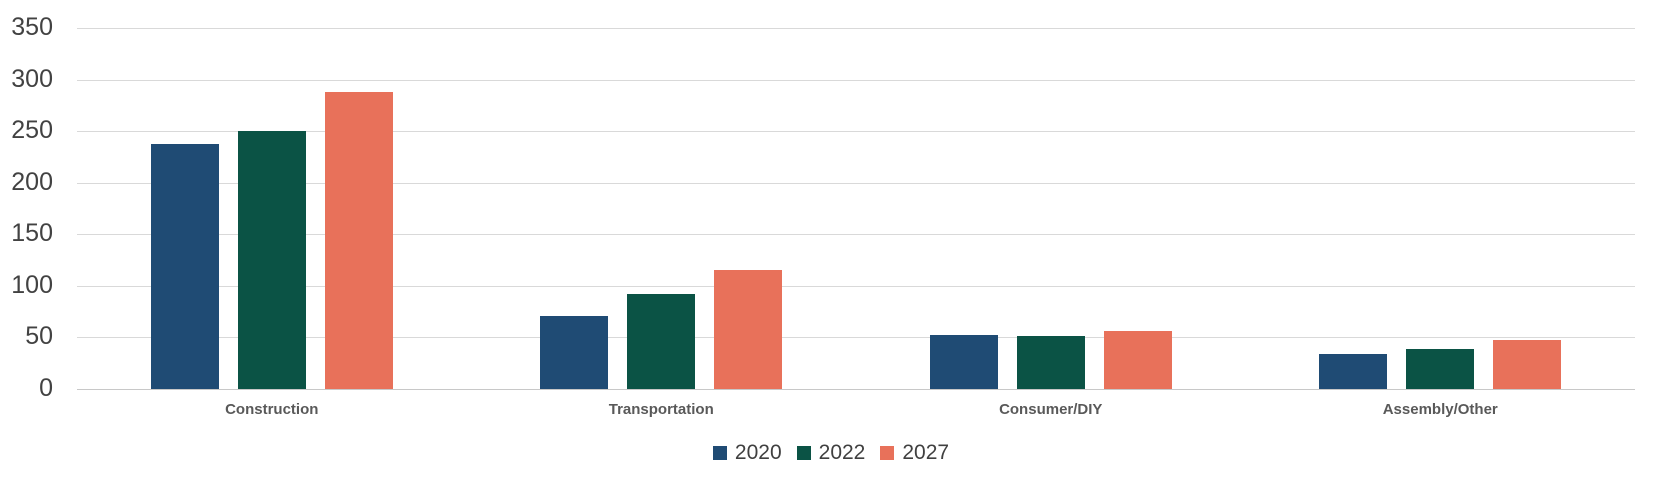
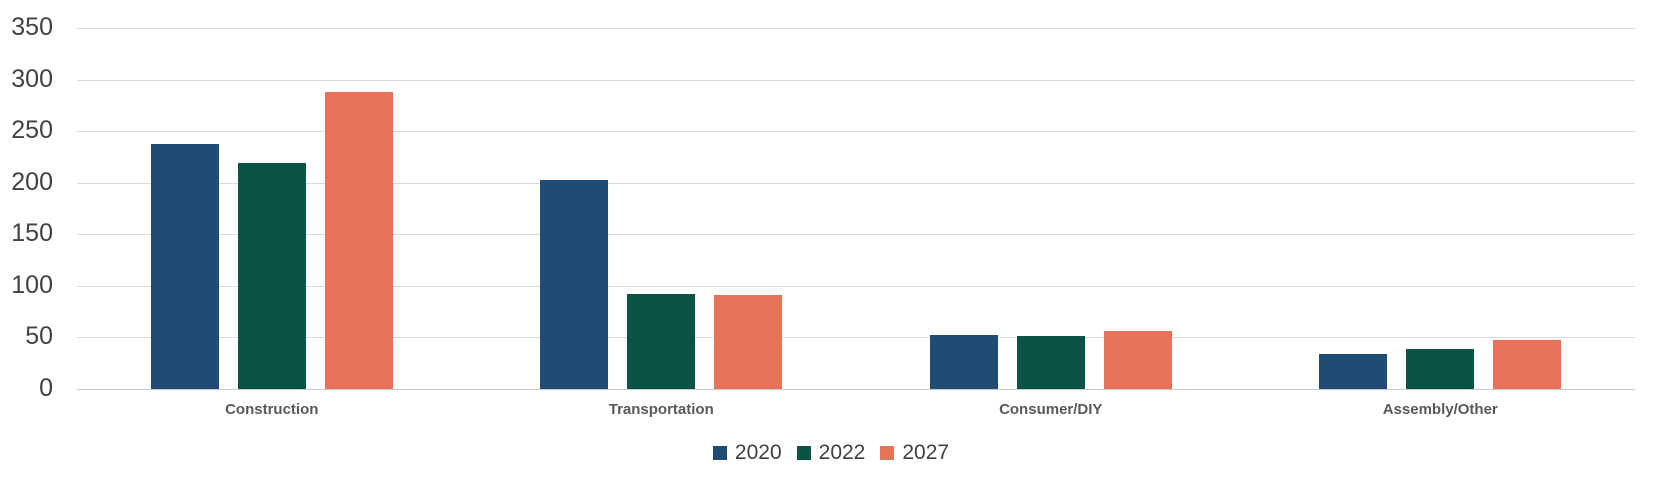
2022/Construction: 250 -> 219
2020/Transportation: 71 -> 203
2027/Transportation: 115 -> 91
